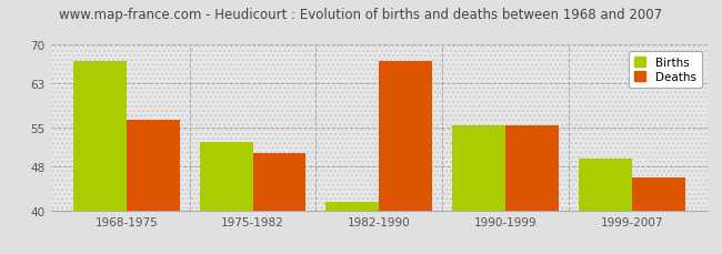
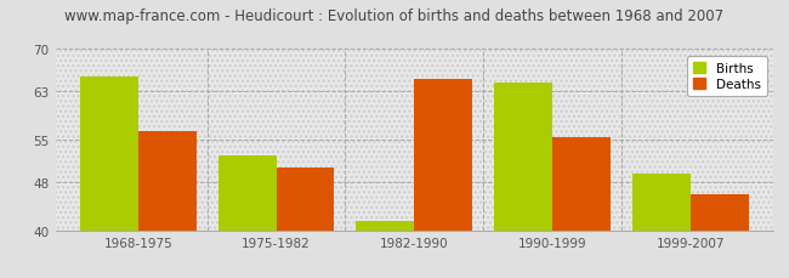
Births/1968-1975: 67.0 -> 65.5
Deaths/1982-1990: 67.0 -> 65.0
Births/1990-1999: 55.5 -> 64.5
